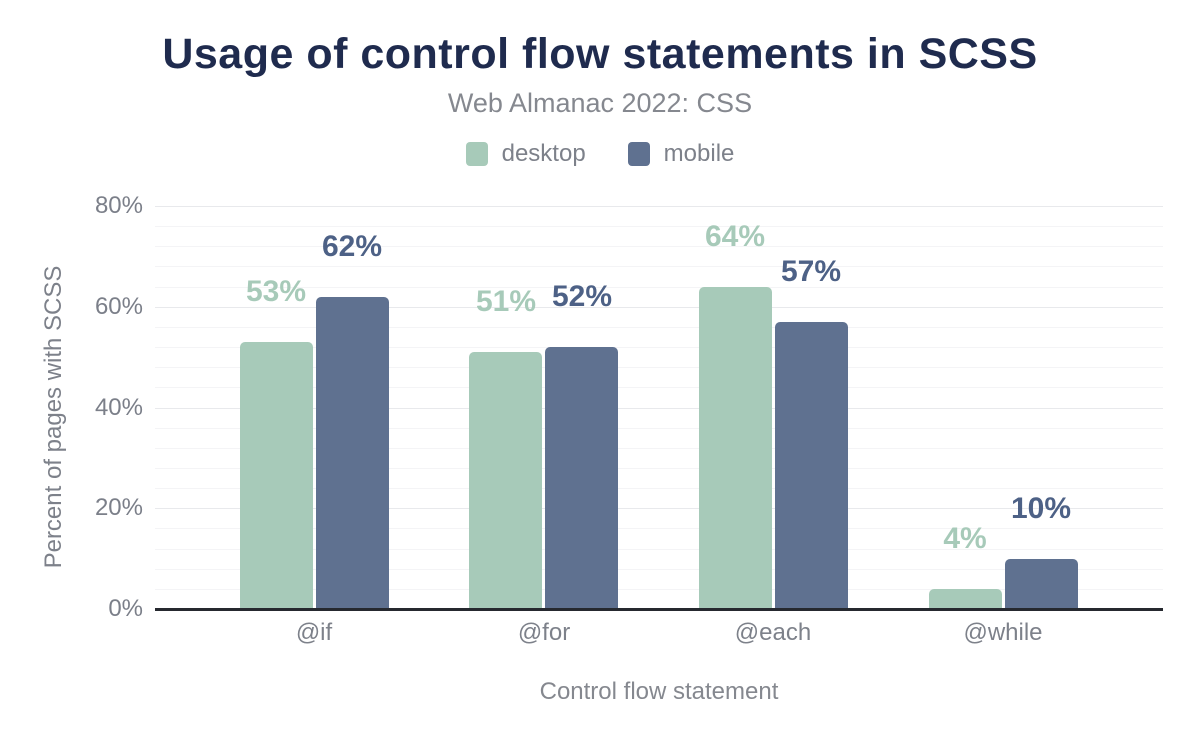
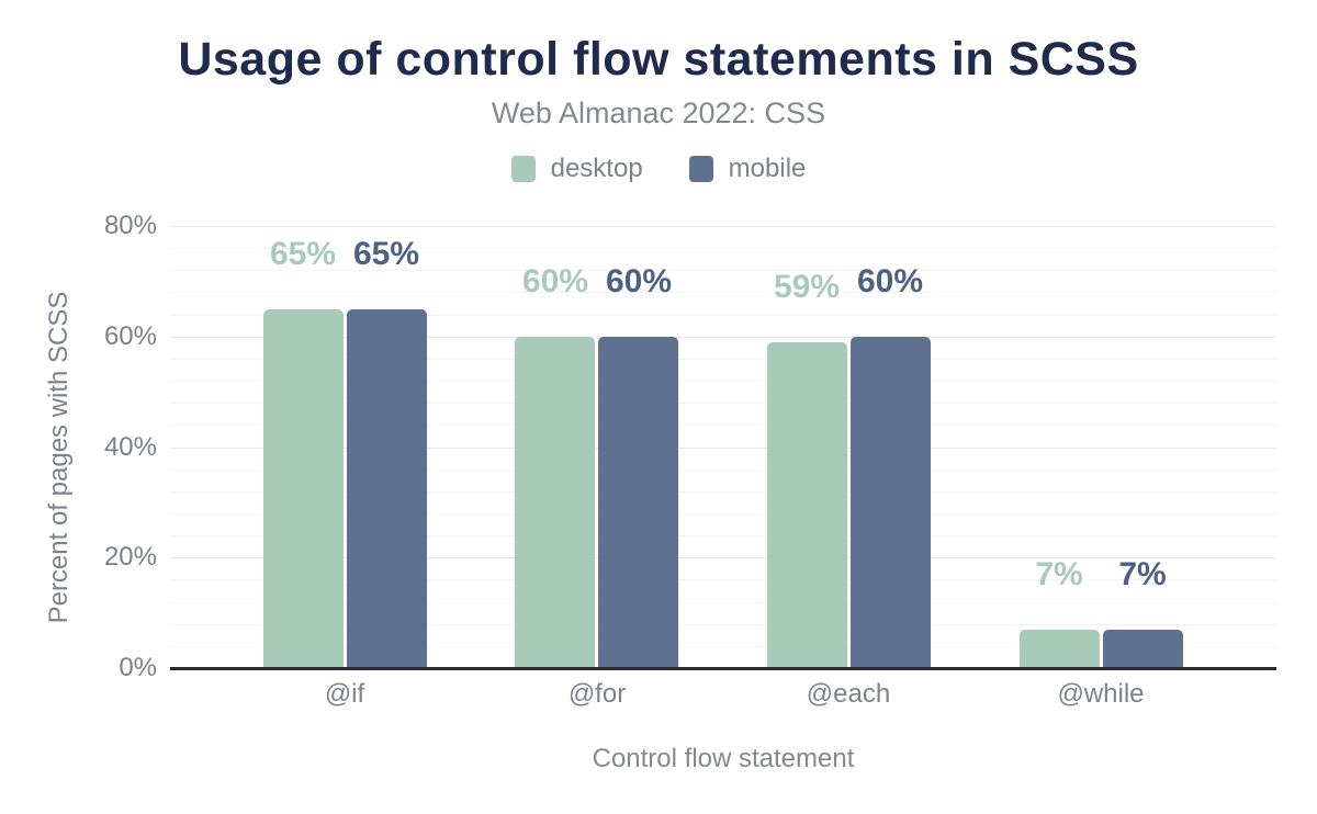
desktop/@if: 53% -> 65%
mobile/@if: 62% -> 65%
desktop/@for: 51% -> 60%
mobile/@for: 52% -> 60%
desktop/@each: 64% -> 59%
mobile/@each: 57% -> 60%
desktop/@while: 4% -> 7%
mobile/@while: 10% -> 7%
